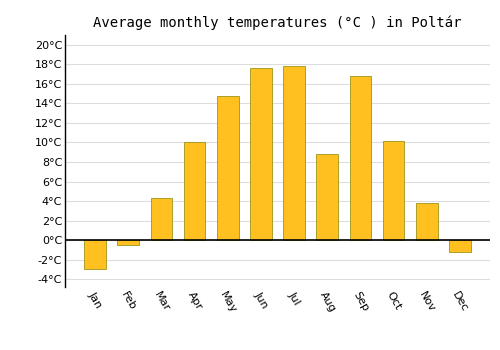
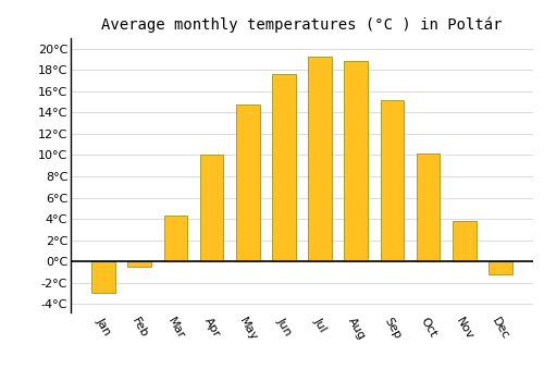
Jul: 17.8°C -> 19.3°C
Aug: 8.8°C -> 18.8°C
Sep: 16.8°C -> 15.2°C
